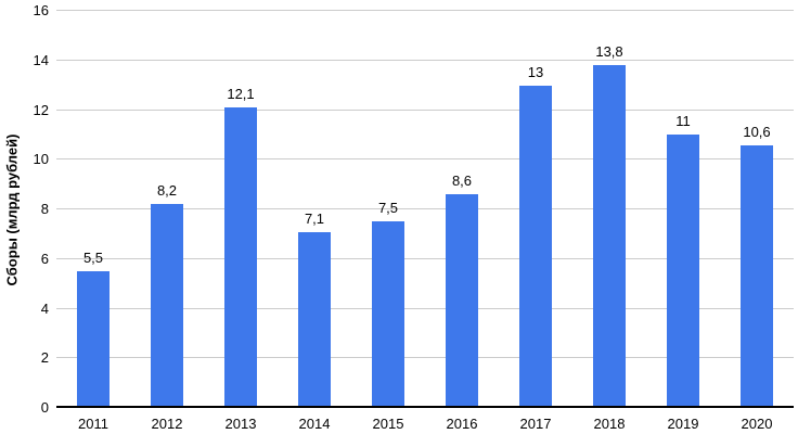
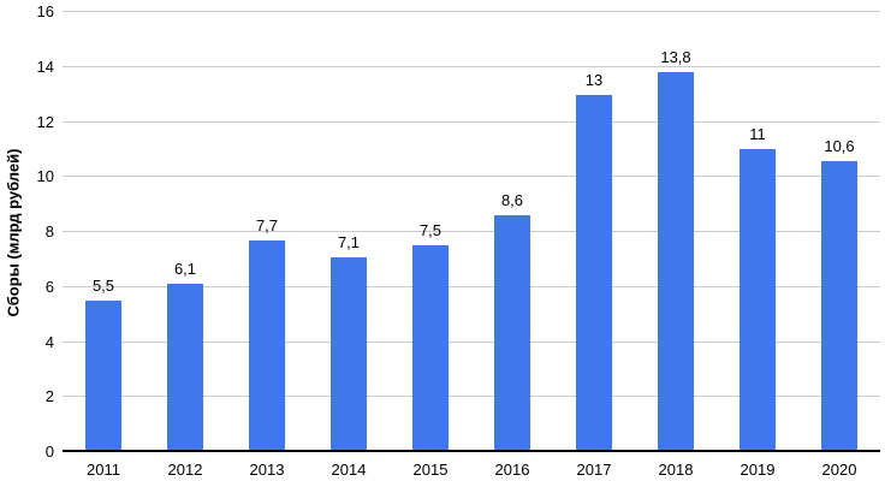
2012: 8,2 -> 6,1
2013: 12,1 -> 7,7
